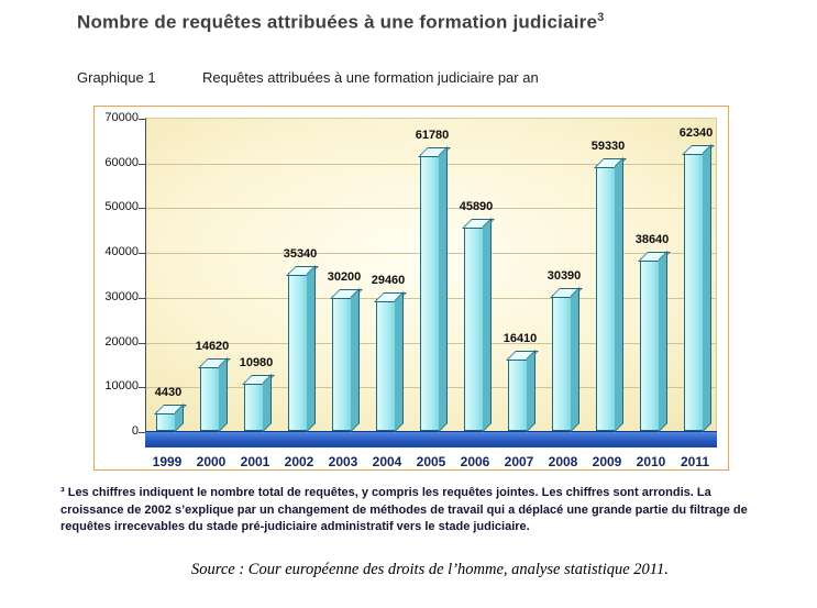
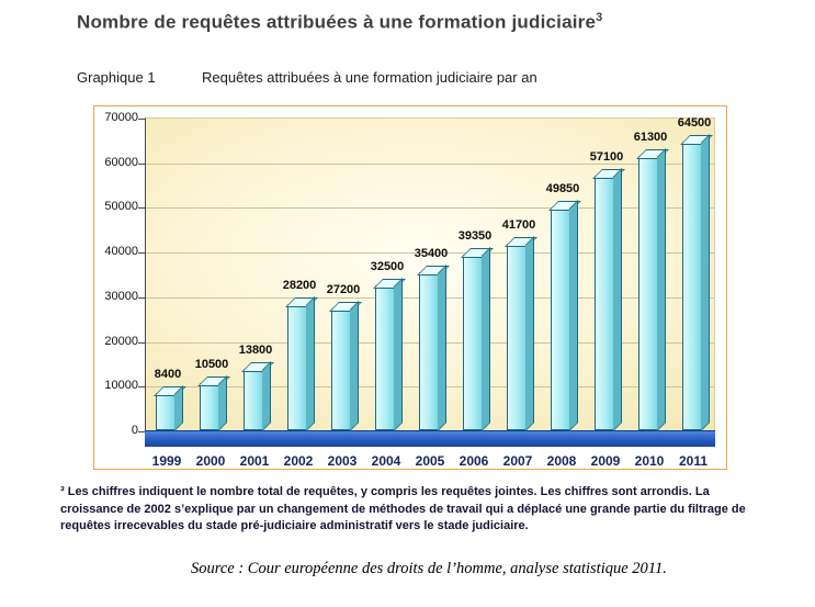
1999: 4430 -> 8400
2000: 14620 -> 10500
2001: 10980 -> 13800
2002: 35340 -> 28200
2003: 30200 -> 27200
2004: 29460 -> 32500
2005: 61780 -> 35400
2006: 45890 -> 39350
2007: 16410 -> 41700
2008: 30390 -> 49850
2009: 59330 -> 57100
2010: 38640 -> 61300
2011: 62340 -> 64500
